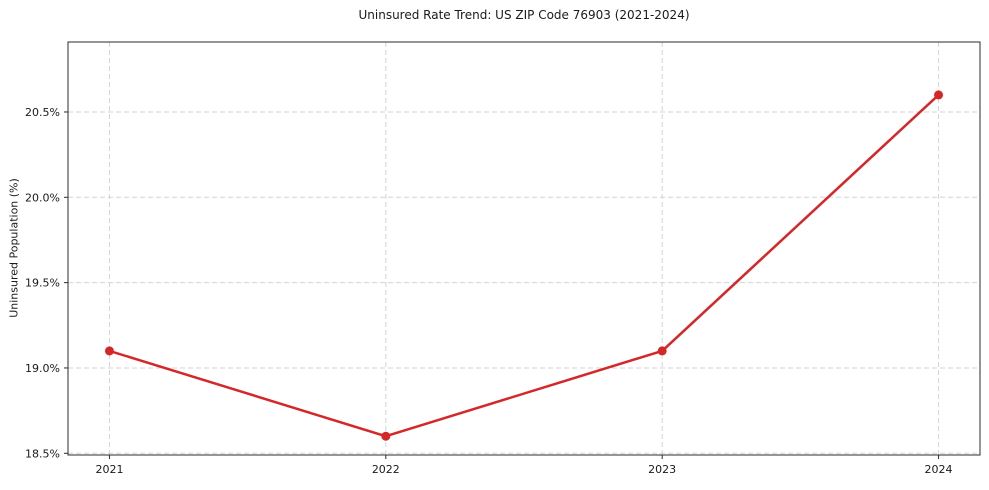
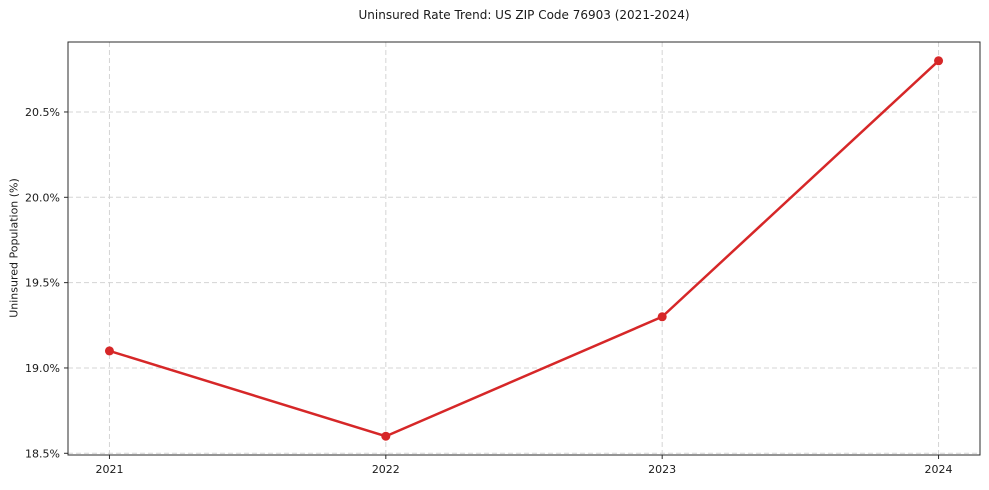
2023: 19.1% -> 19.3%
2024: 20.6% -> 20.8%
